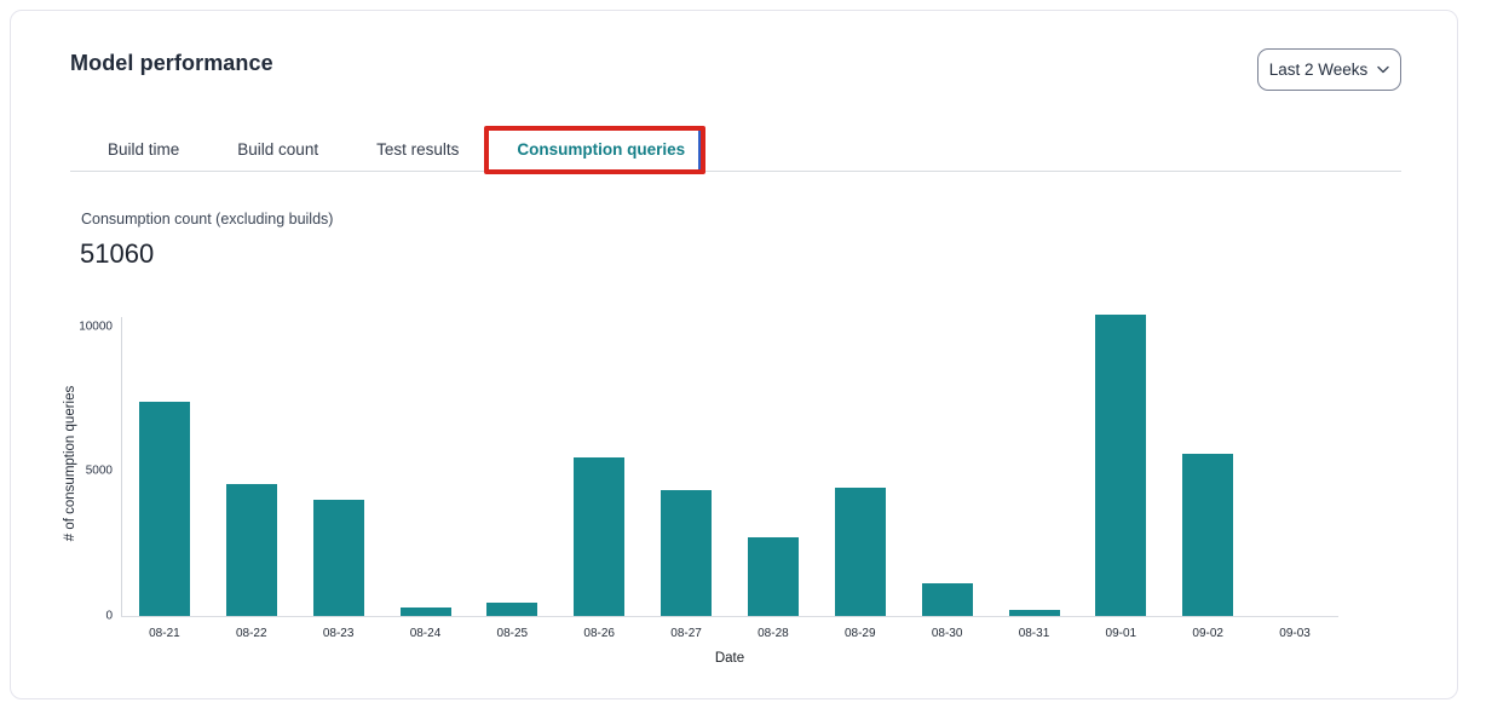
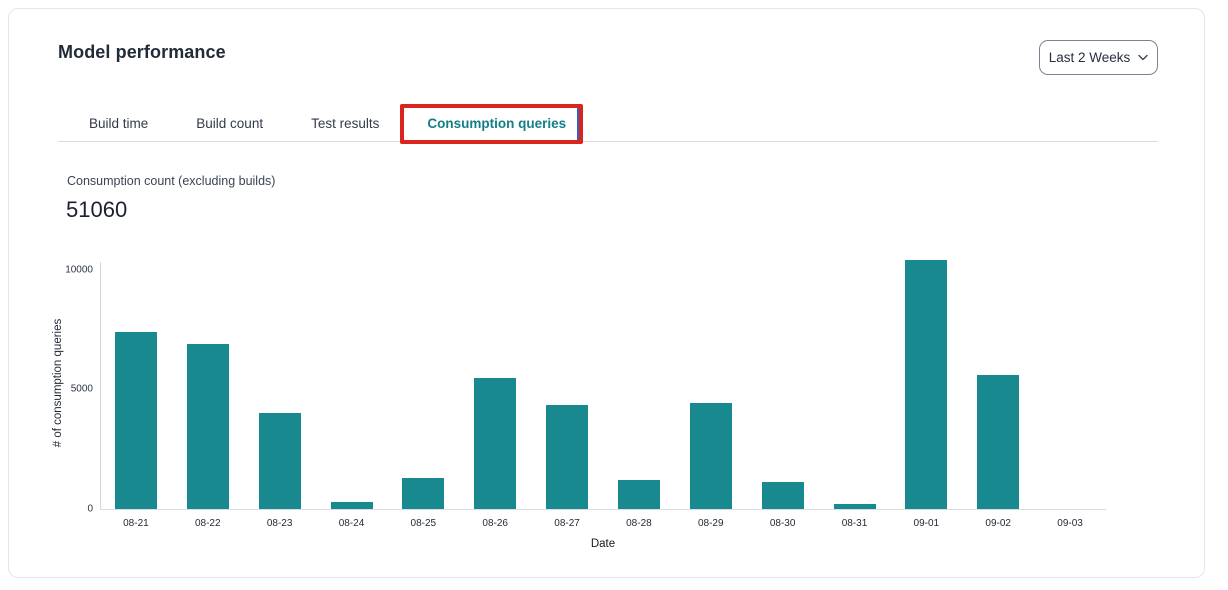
08-22: 4600 -> 6900
08-25: 400 -> 1300
08-28: 2700 -> 1200
